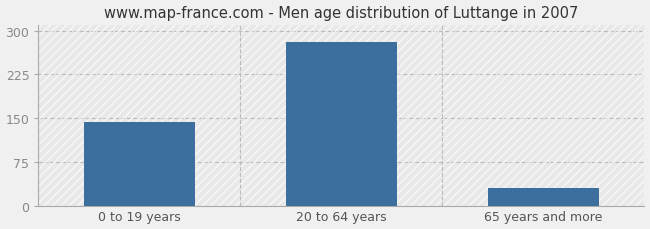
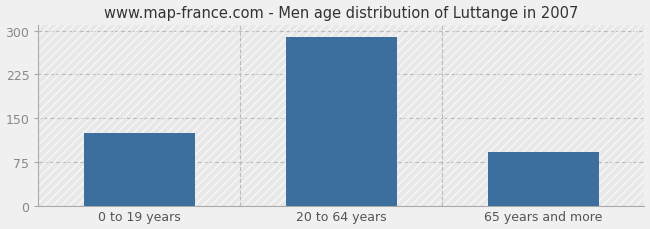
0 to 19 years: 143 -> 124
20 to 64 years: 280 -> 290
65 years and more: 30 -> 92
